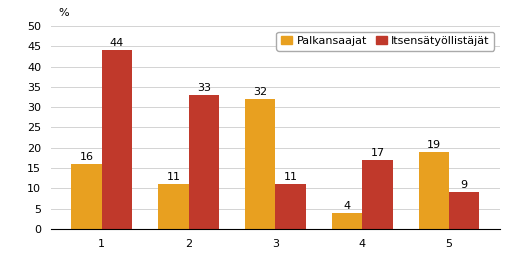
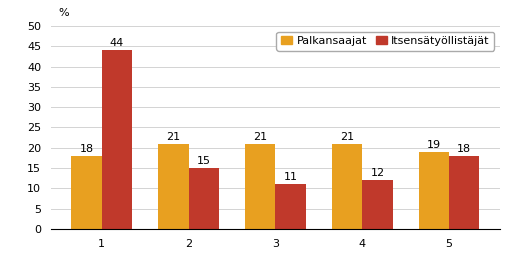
Palkansaajat/1: 16 -> 18
Palkansaajat/2: 11 -> 21
Itsensätyöllistäjät/2: 33 -> 15
Palkansaajat/3: 32 -> 21
Palkansaajat/4: 4 -> 21
Itsensätyöllistäjät/4: 17 -> 12
Itsensätyöllistäjät/5: 9 -> 18
